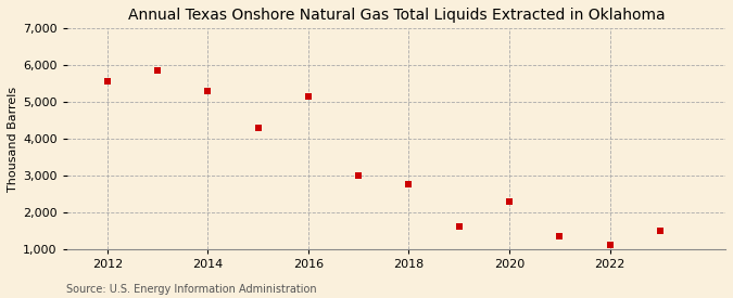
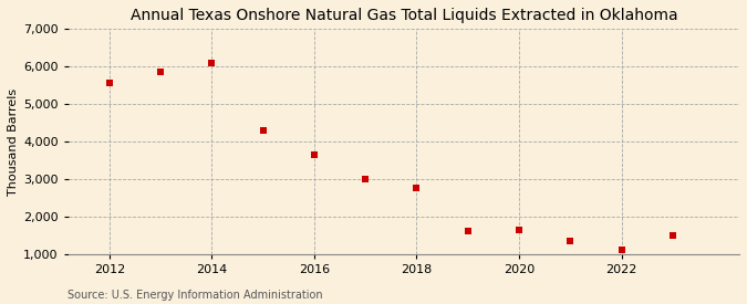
2014: 5,300 -> 6,100
2016: 5,150 -> 3,650
2020: 2,300 -> 1,650
